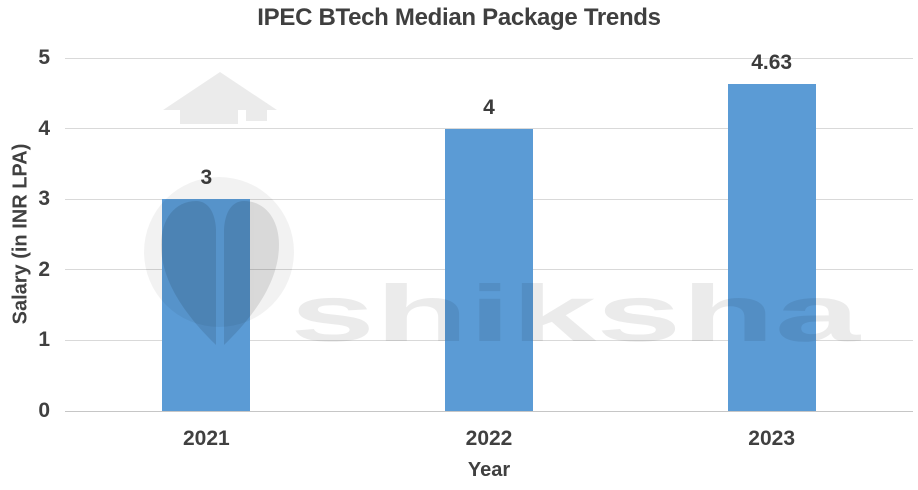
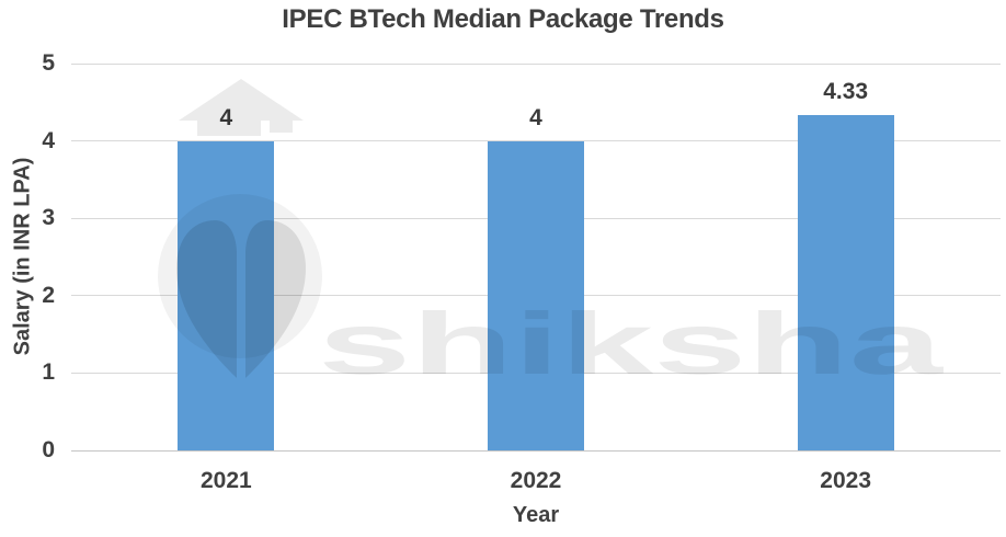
2021: 3 -> 4
2023: 4.63 -> 4.33
